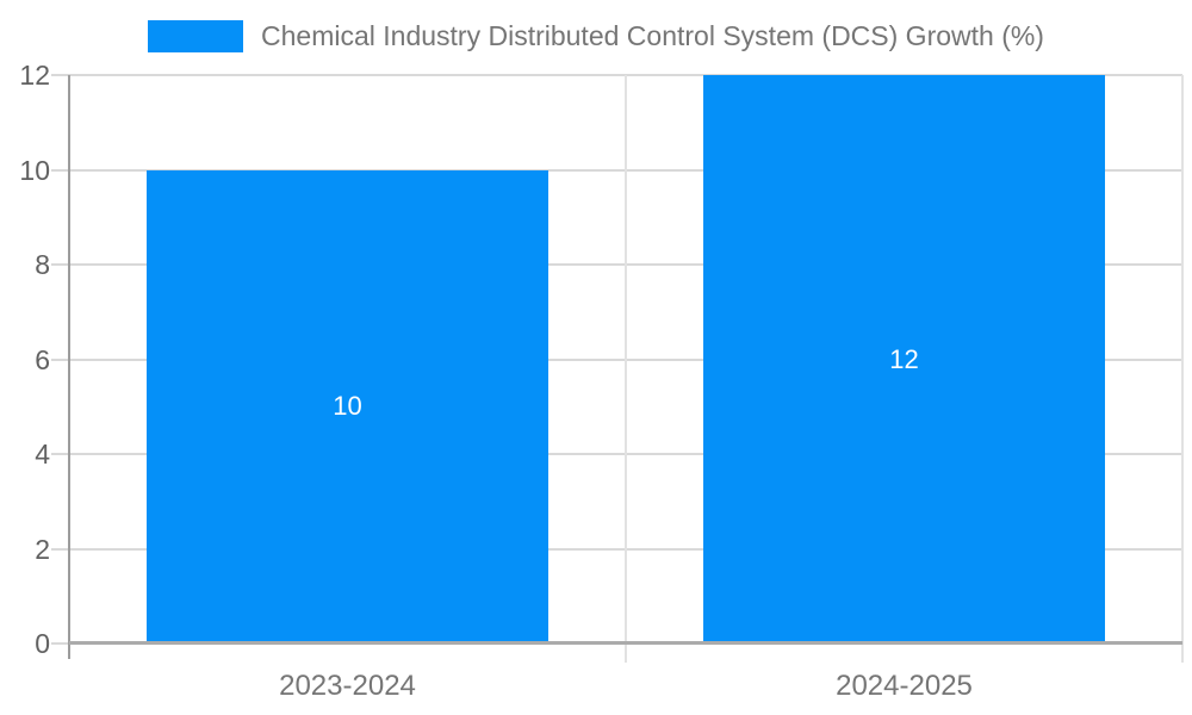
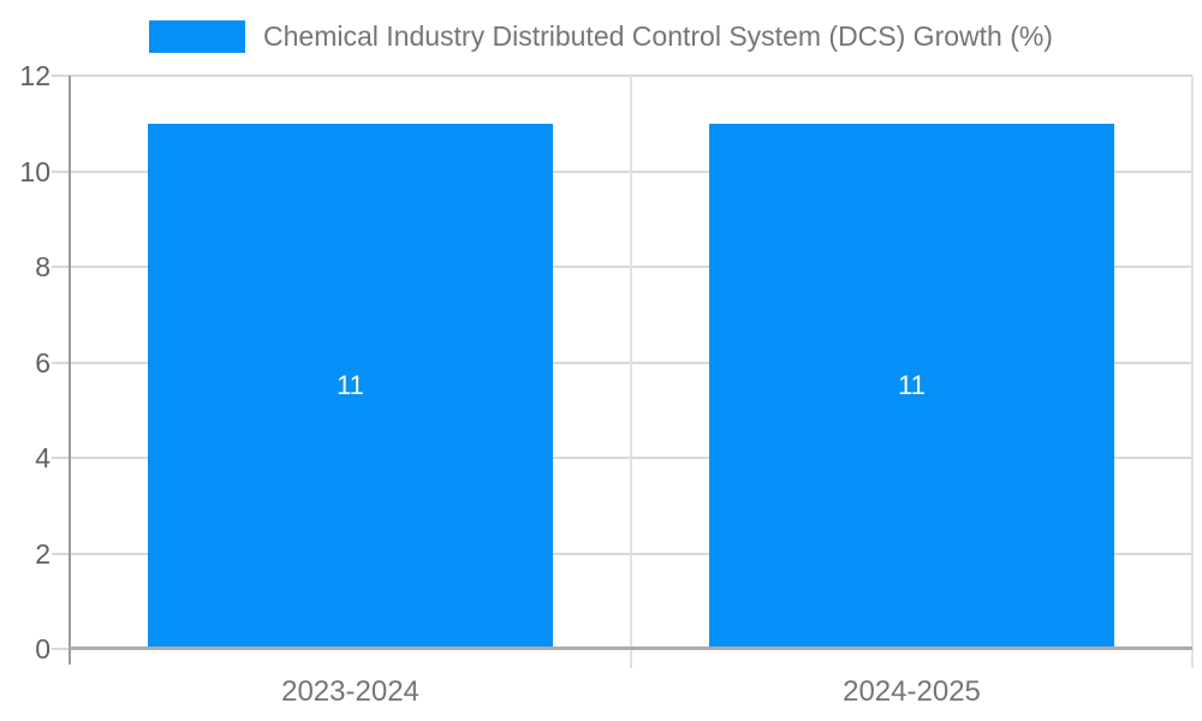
2023-2024: 10 -> 11
2024-2025: 12 -> 11
